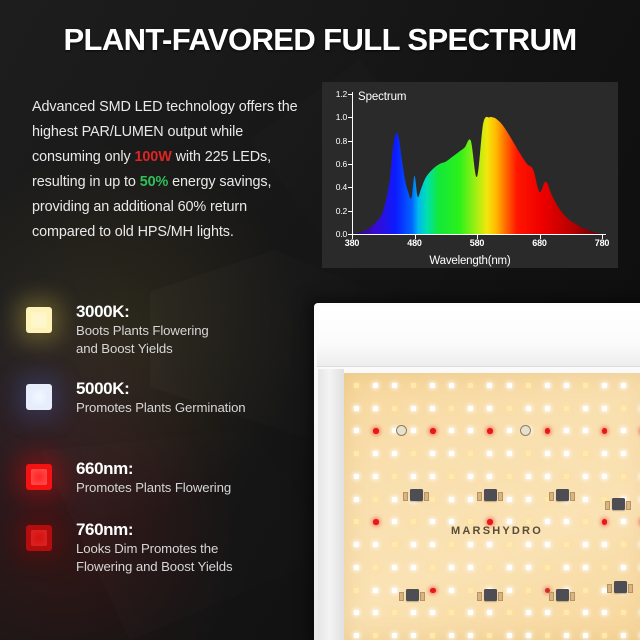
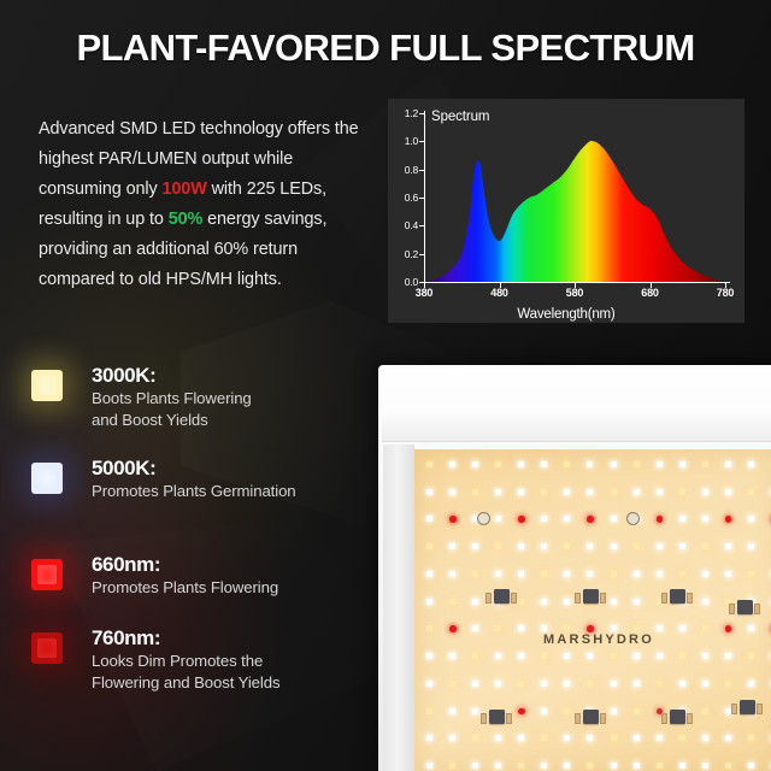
480: 0.50 -> 0.29
580: 0.49 -> 0.88
680: 0.36 -> 0.52
